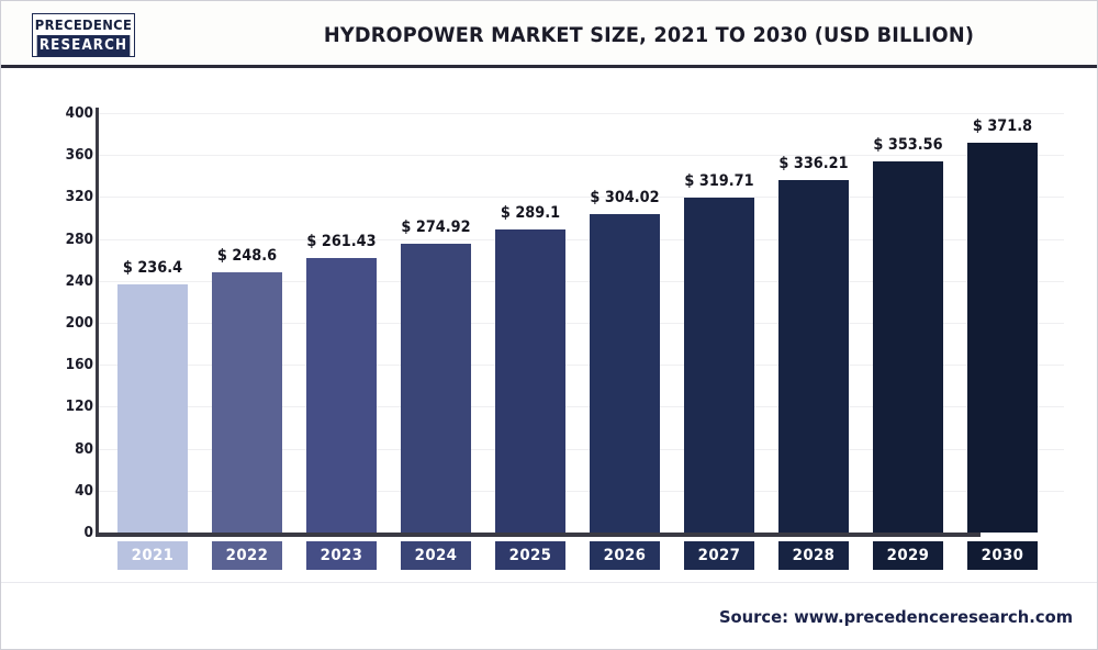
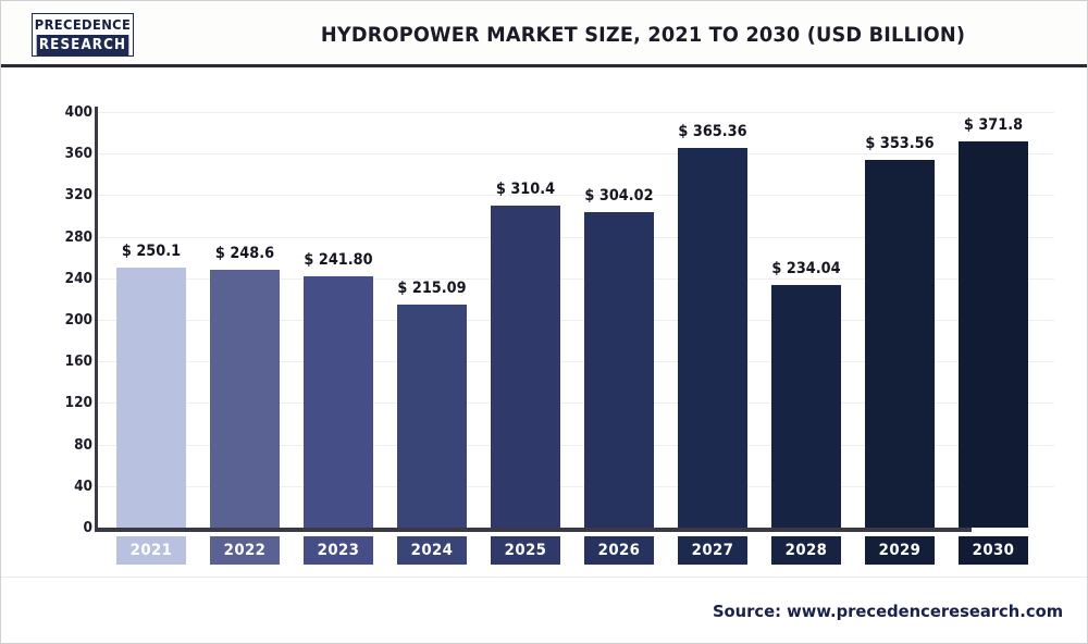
2021: 236.4 -> 250.1
2023: 261.43 -> 241.80
2024: 274.92 -> 215.09
2025: 289.1 -> 310.4
2027: 319.71 -> 365.36
2028: 336.21 -> 234.04
